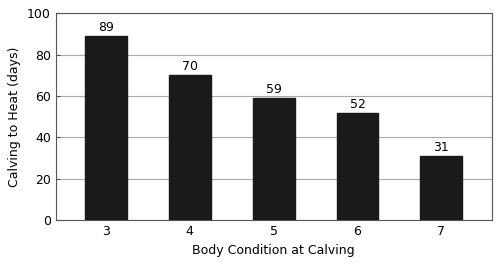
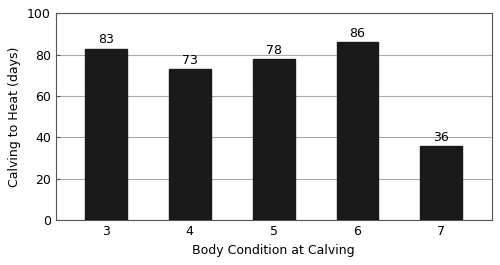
3: 89 -> 83
4: 70 -> 73
5: 59 -> 78
6: 52 -> 86
7: 31 -> 36
